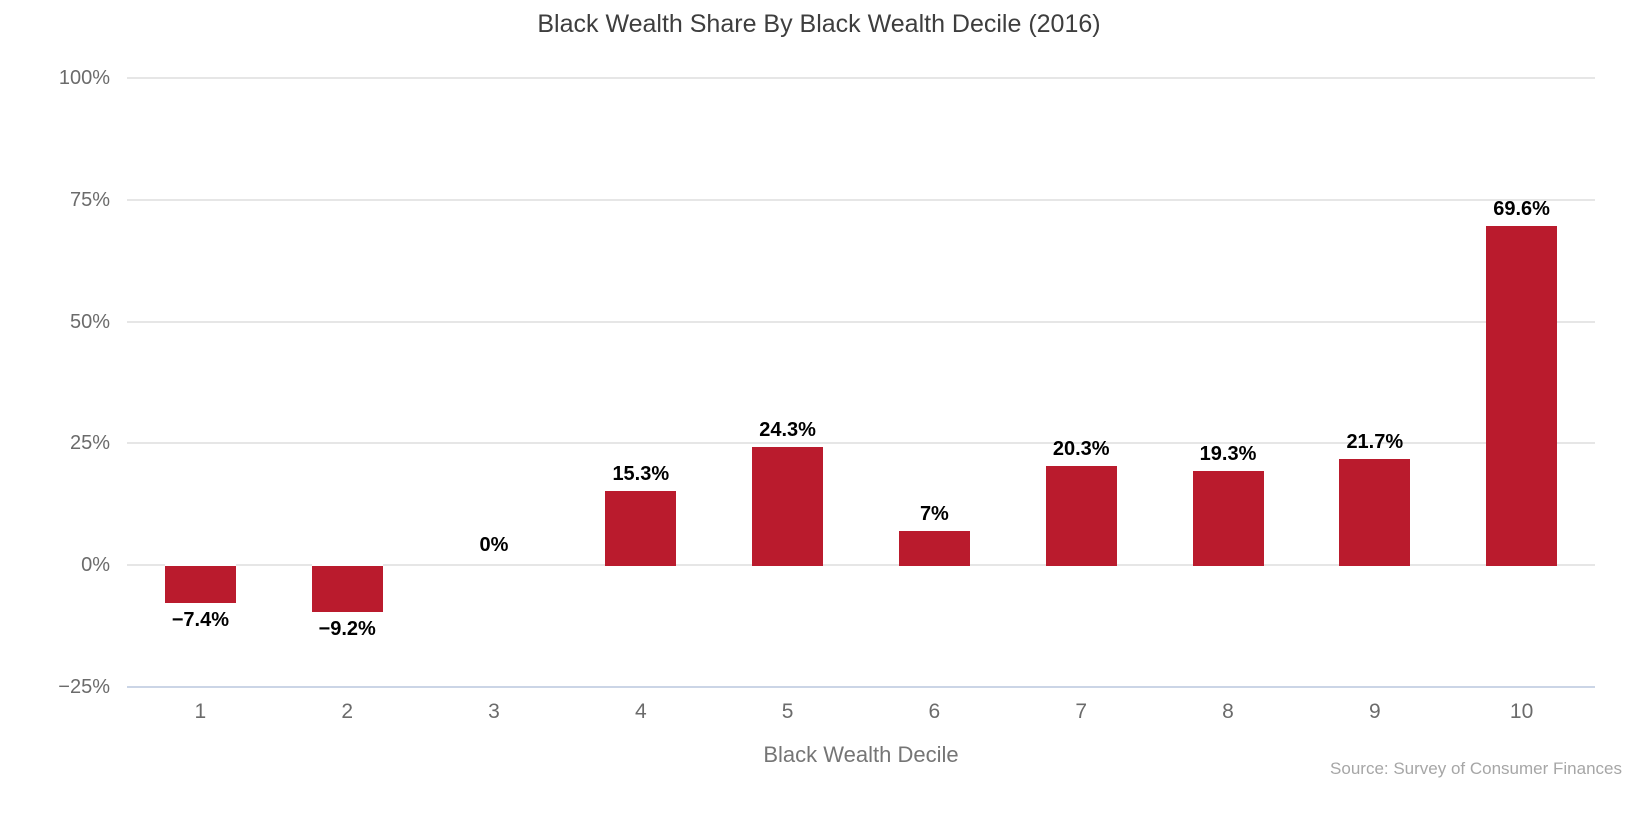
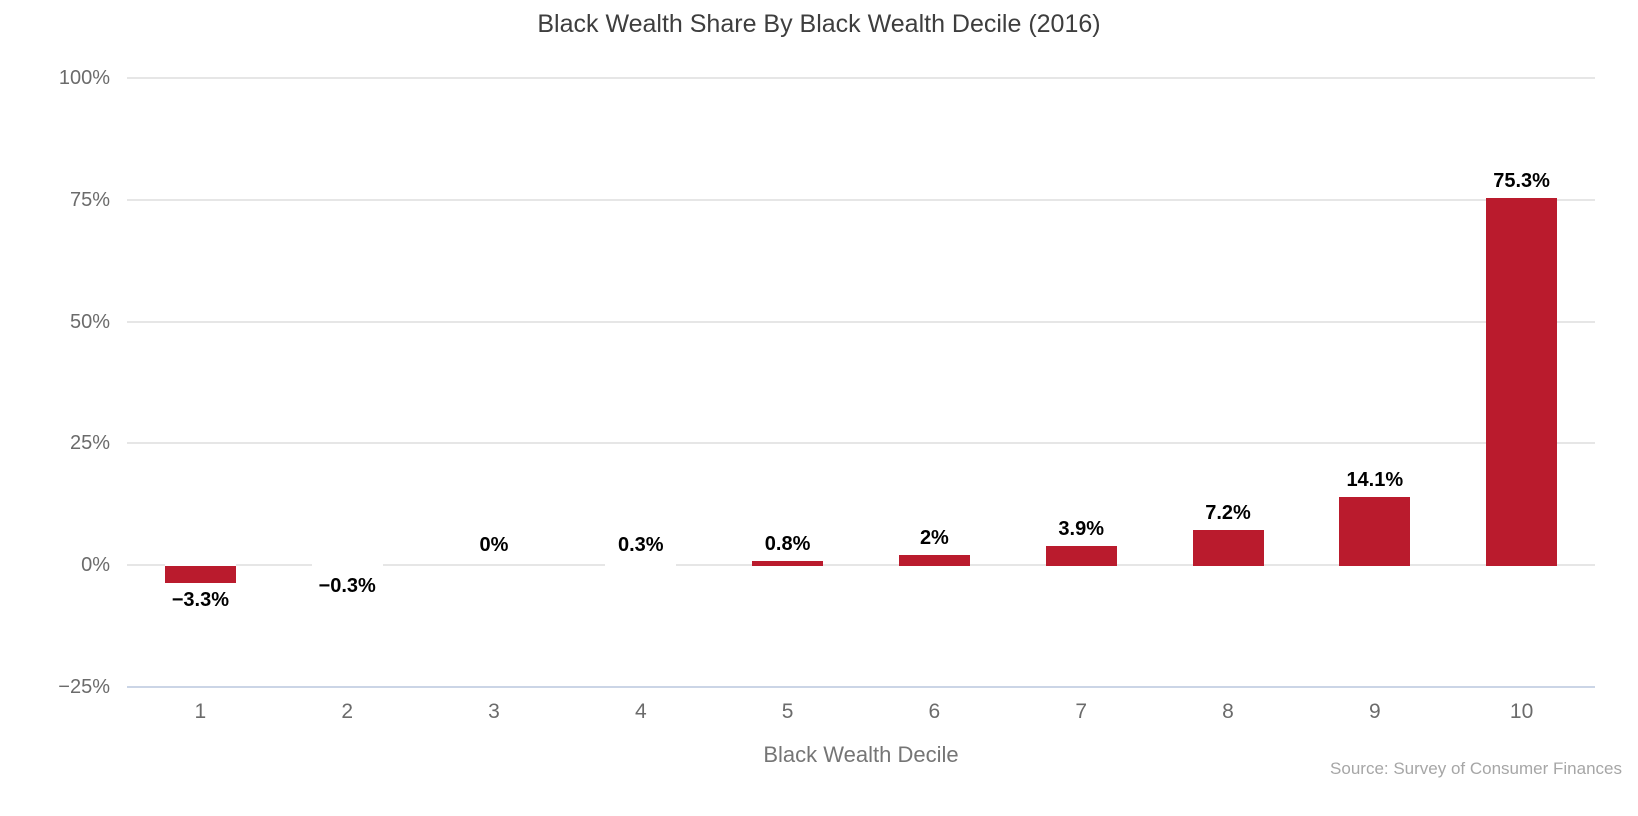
1: −7.4% -> −3.3%
2: −9.2% -> −0.3%
4: 15.3% -> 0.3%
5: 24.3% -> 0.8%
6: 7% -> 2%
7: 20.3% -> 3.9%
8: 19.3% -> 7.2%
9: 21.7% -> 14.1%
10: 69.6% -> 75.3%
